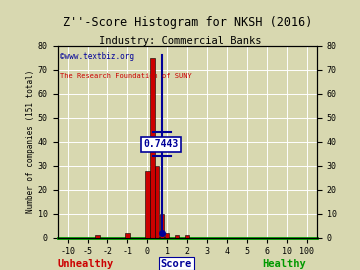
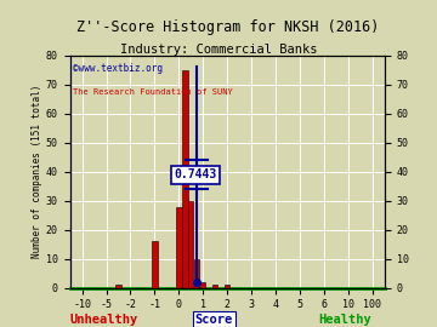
-1: 2 -> 16
